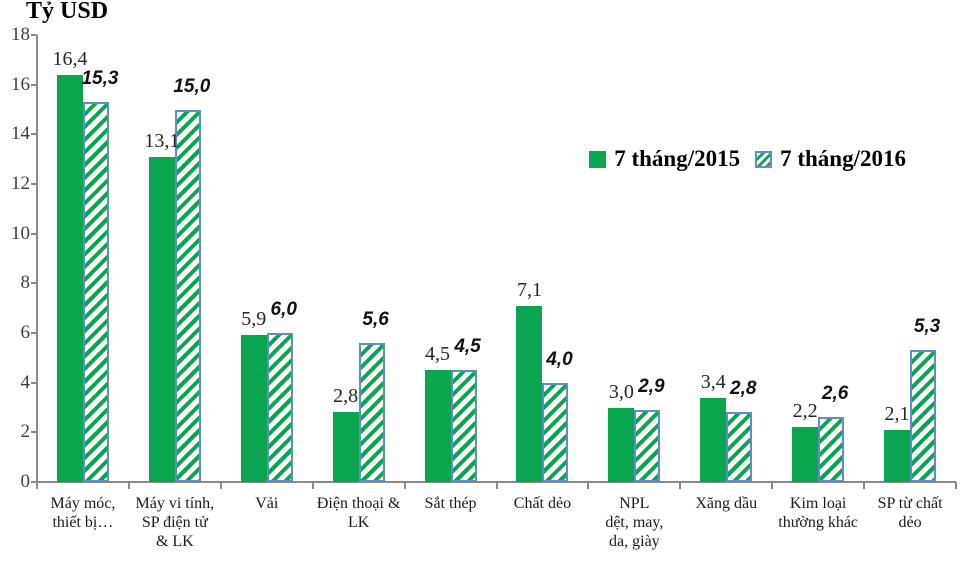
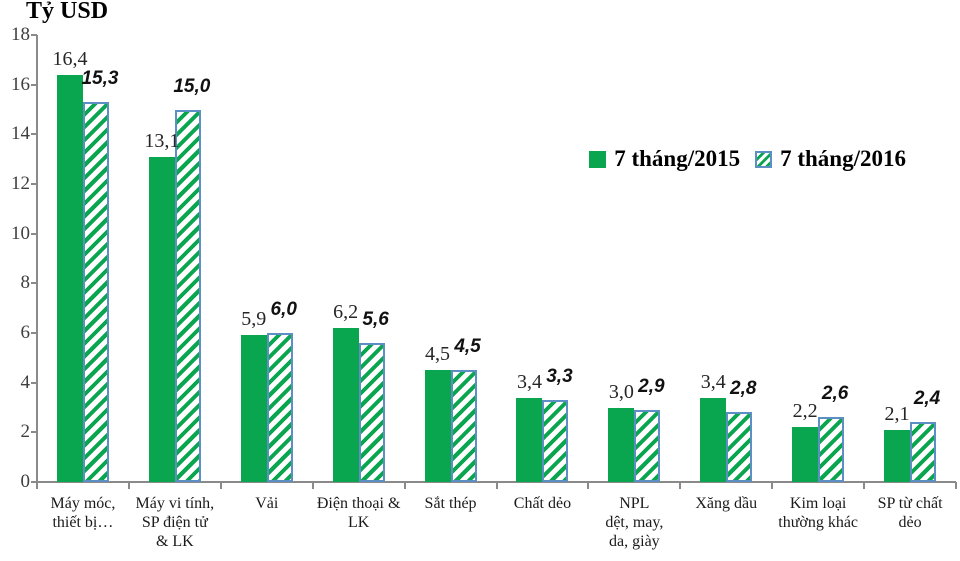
7 tháng/2015/Điện thoại & LK: 2,8 -> 6,2
7 tháng/2015/Chất dẻo: 7,1 -> 3,4
7 tháng/2016/Chất dẻo: 4,0 -> 3,3
7 tháng/2016/SP từ chất dẻo: 5,3 -> 2,4
